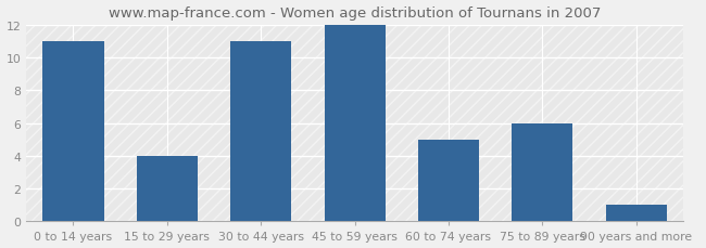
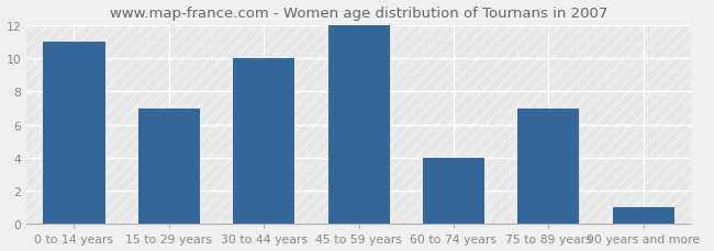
15 to 29 years: 4 -> 7
30 to 44 years: 11 -> 10
60 to 74 years: 5 -> 4
75 to 89 years: 6 -> 7
